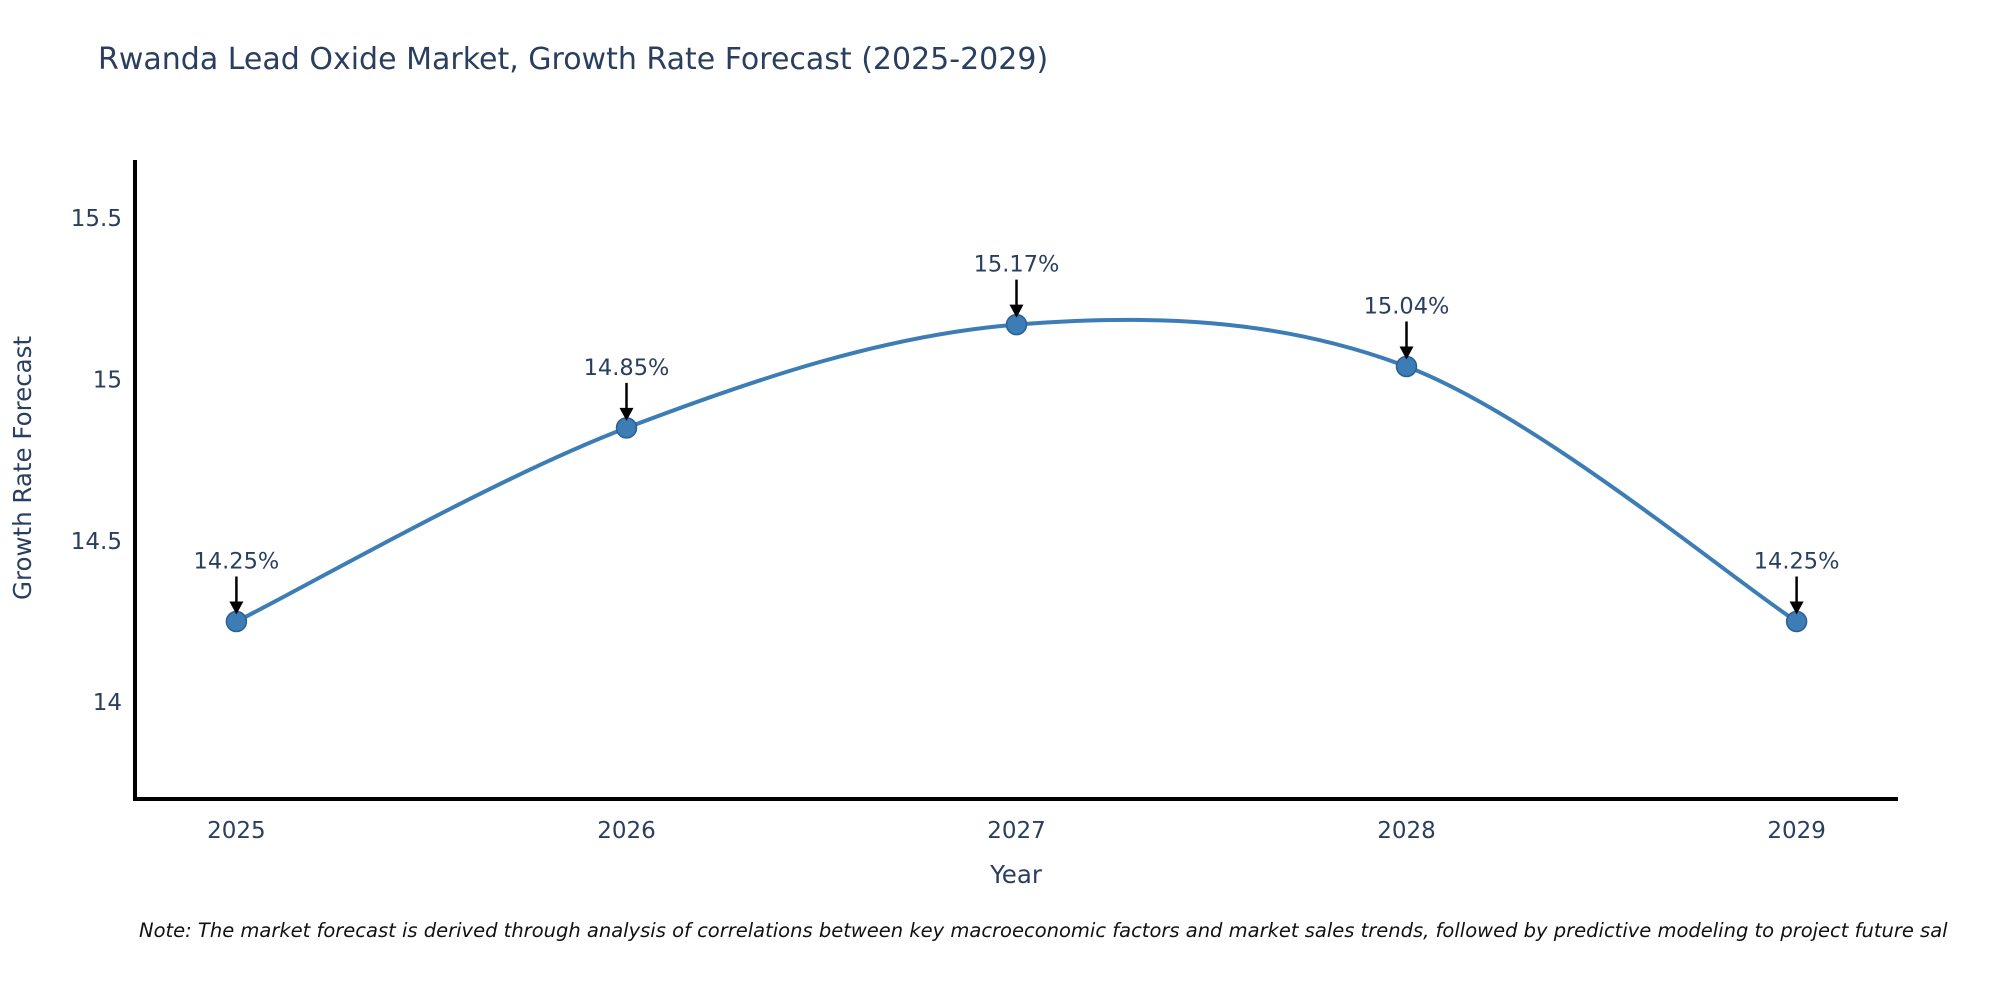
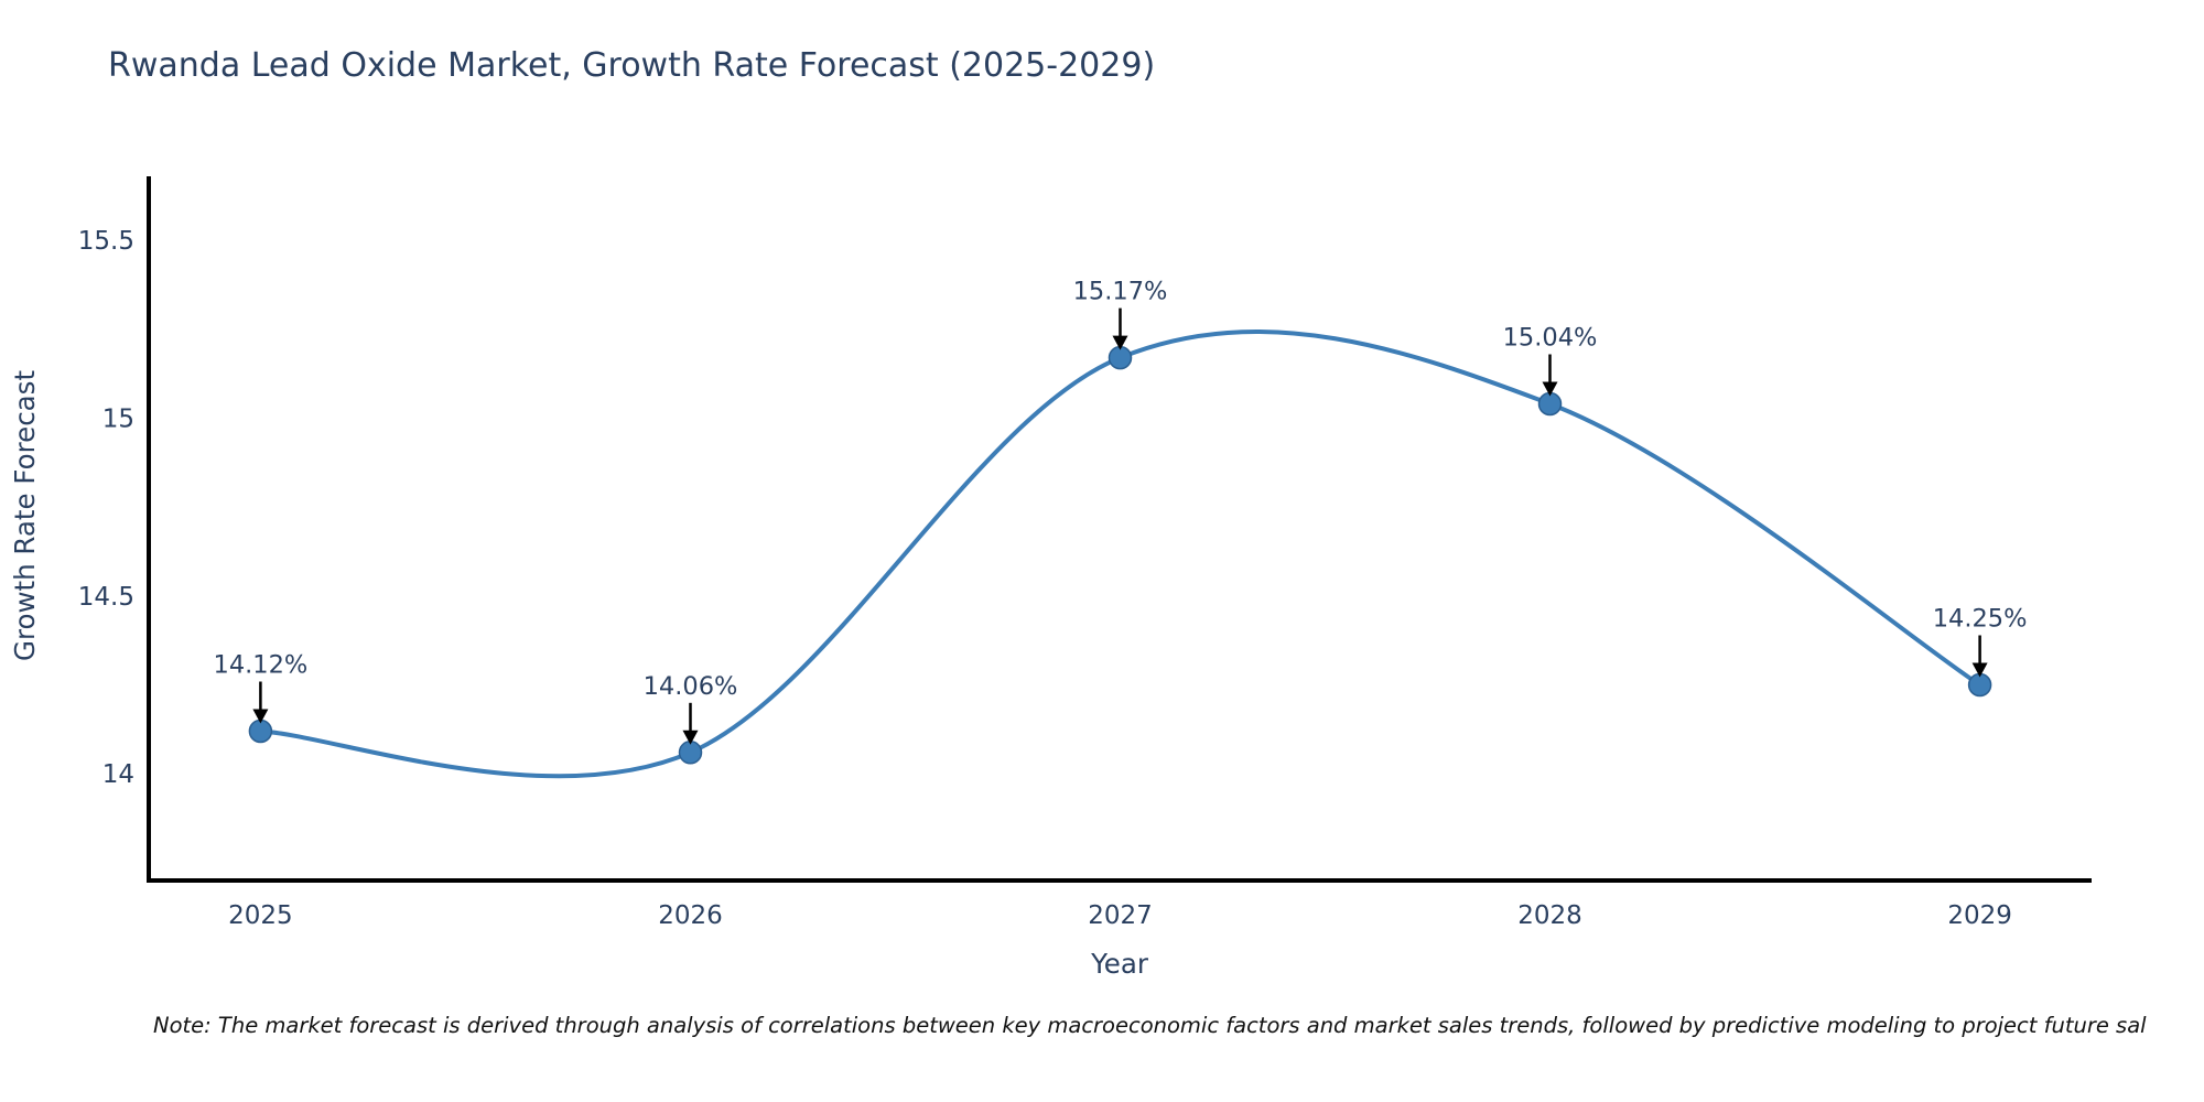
2025: 14.25% -> 14.12%
2026: 14.85% -> 14.06%
